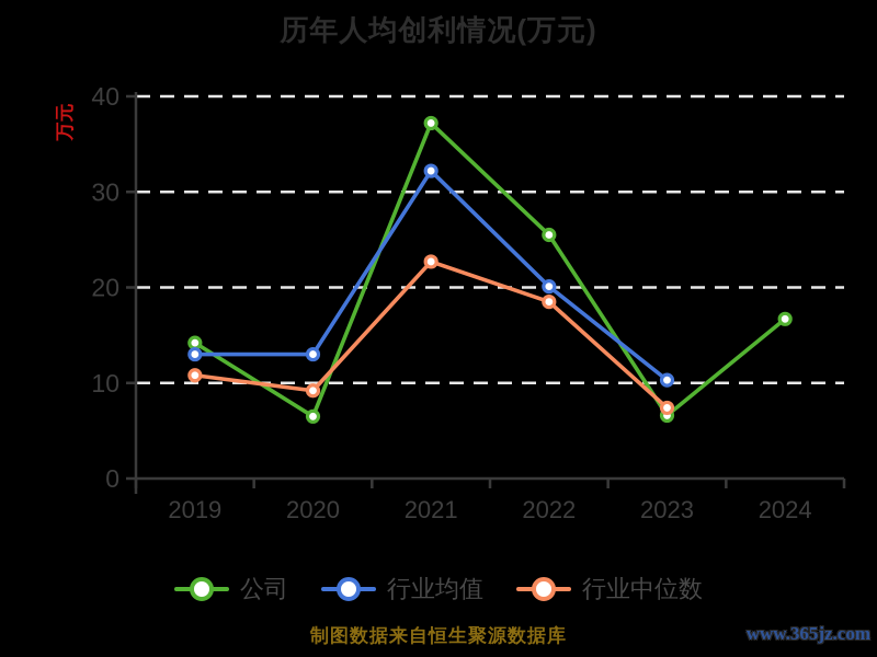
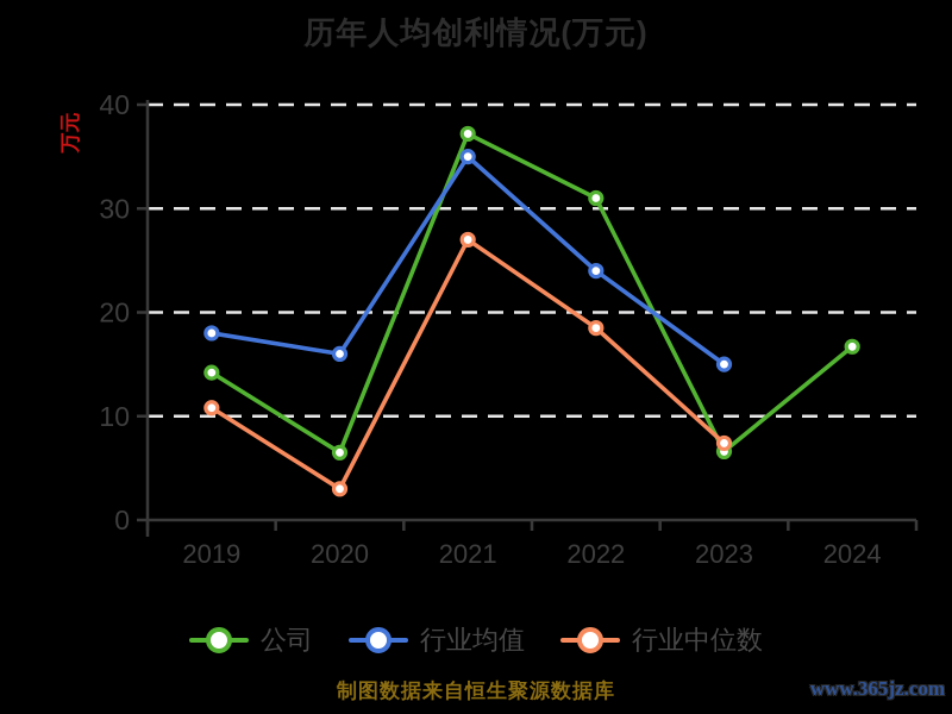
行业均值/2019: 13 -> 18
行业均值/2020: 13 -> 16
行业中位数/2020: 9 -> 3
行业均值/2021: 32 -> 35
行业中位数/2021: 23 -> 27
公司/2022: 26 -> 31
行业均值/2022: 20 -> 24
行业均值/2023: 10 -> 15
